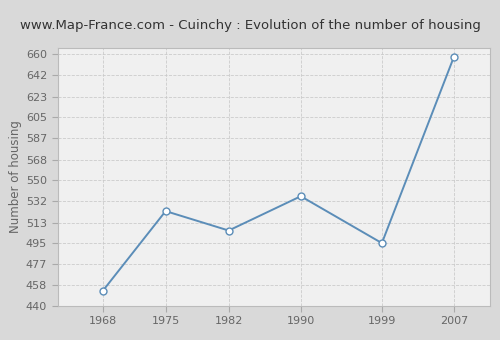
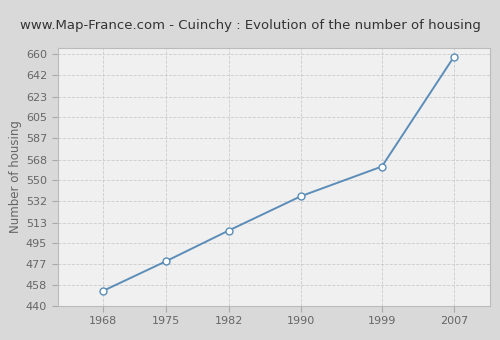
1975: 523 -> 479
1999: 495 -> 562
